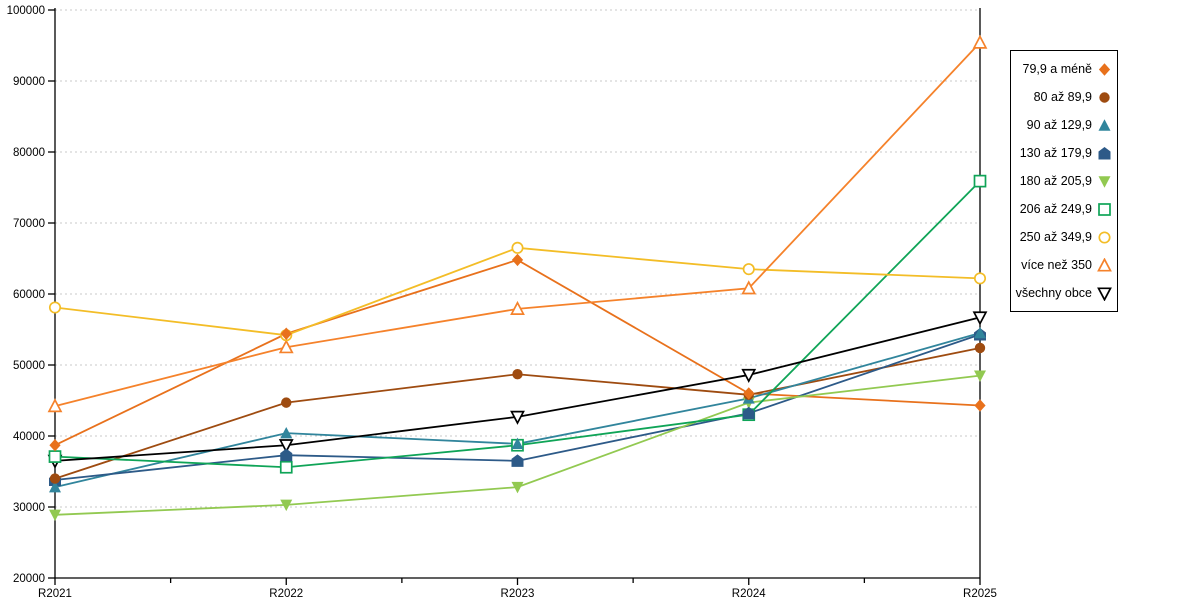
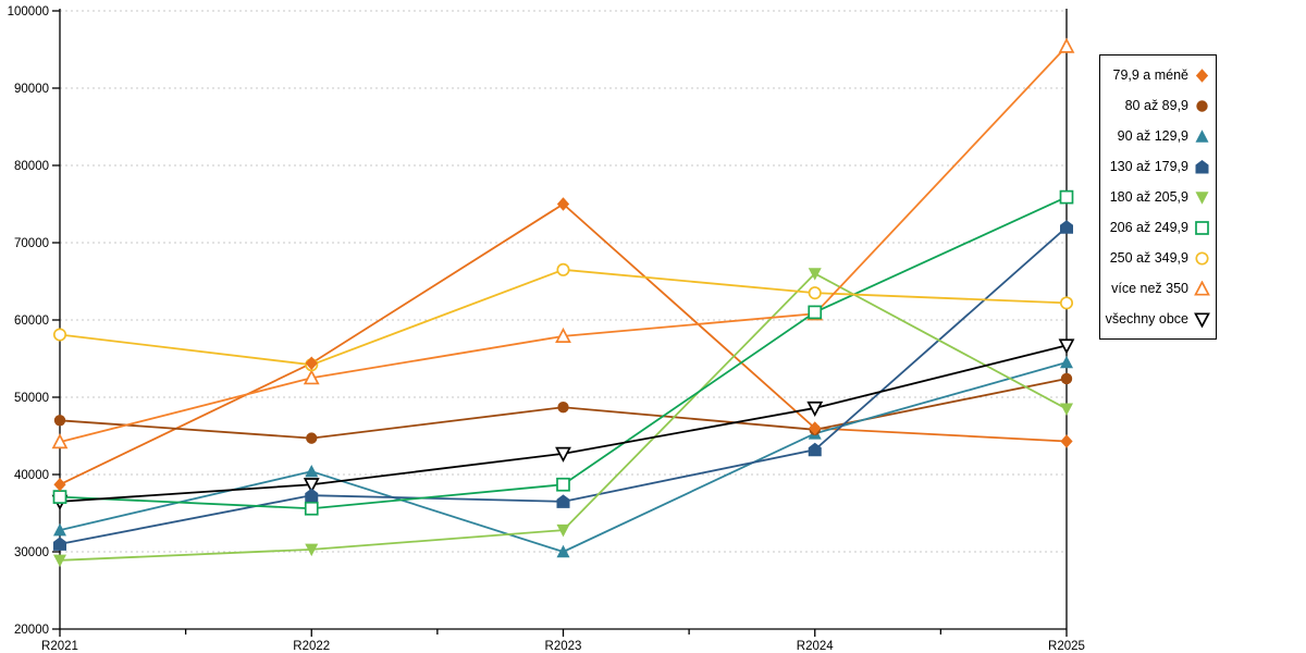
80 až 89,9/R2021: 34000 -> 47000
130 až 179,9/R2021: 34000 -> 31000
79,9 a méně/R2023: 65000 -> 75000
90 až 129,9/R2023: 39000 -> 30000
180 až 205,9/R2024: 45000 -> 66000
206 až 249,9/R2024: 43000 -> 61000
130 až 179,9/R2025: 54000 -> 72000
